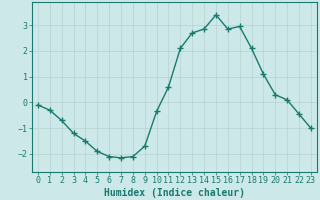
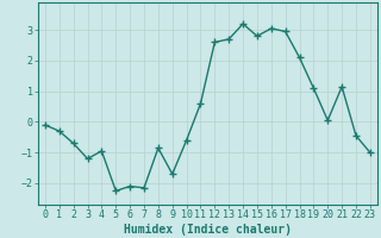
4: -1.50 -> -0.95
5: -1.90 -> -2.25
8: -2.10 -> -0.85
10: -0.35 -> -0.60
12: 2.10 -> 2.60
14: 2.85 -> 3.20
15: 3.40 -> 2.80
16: 2.85 -> 3.05
20: 0.30 -> 0.05
21: 0.10 -> 1.15
